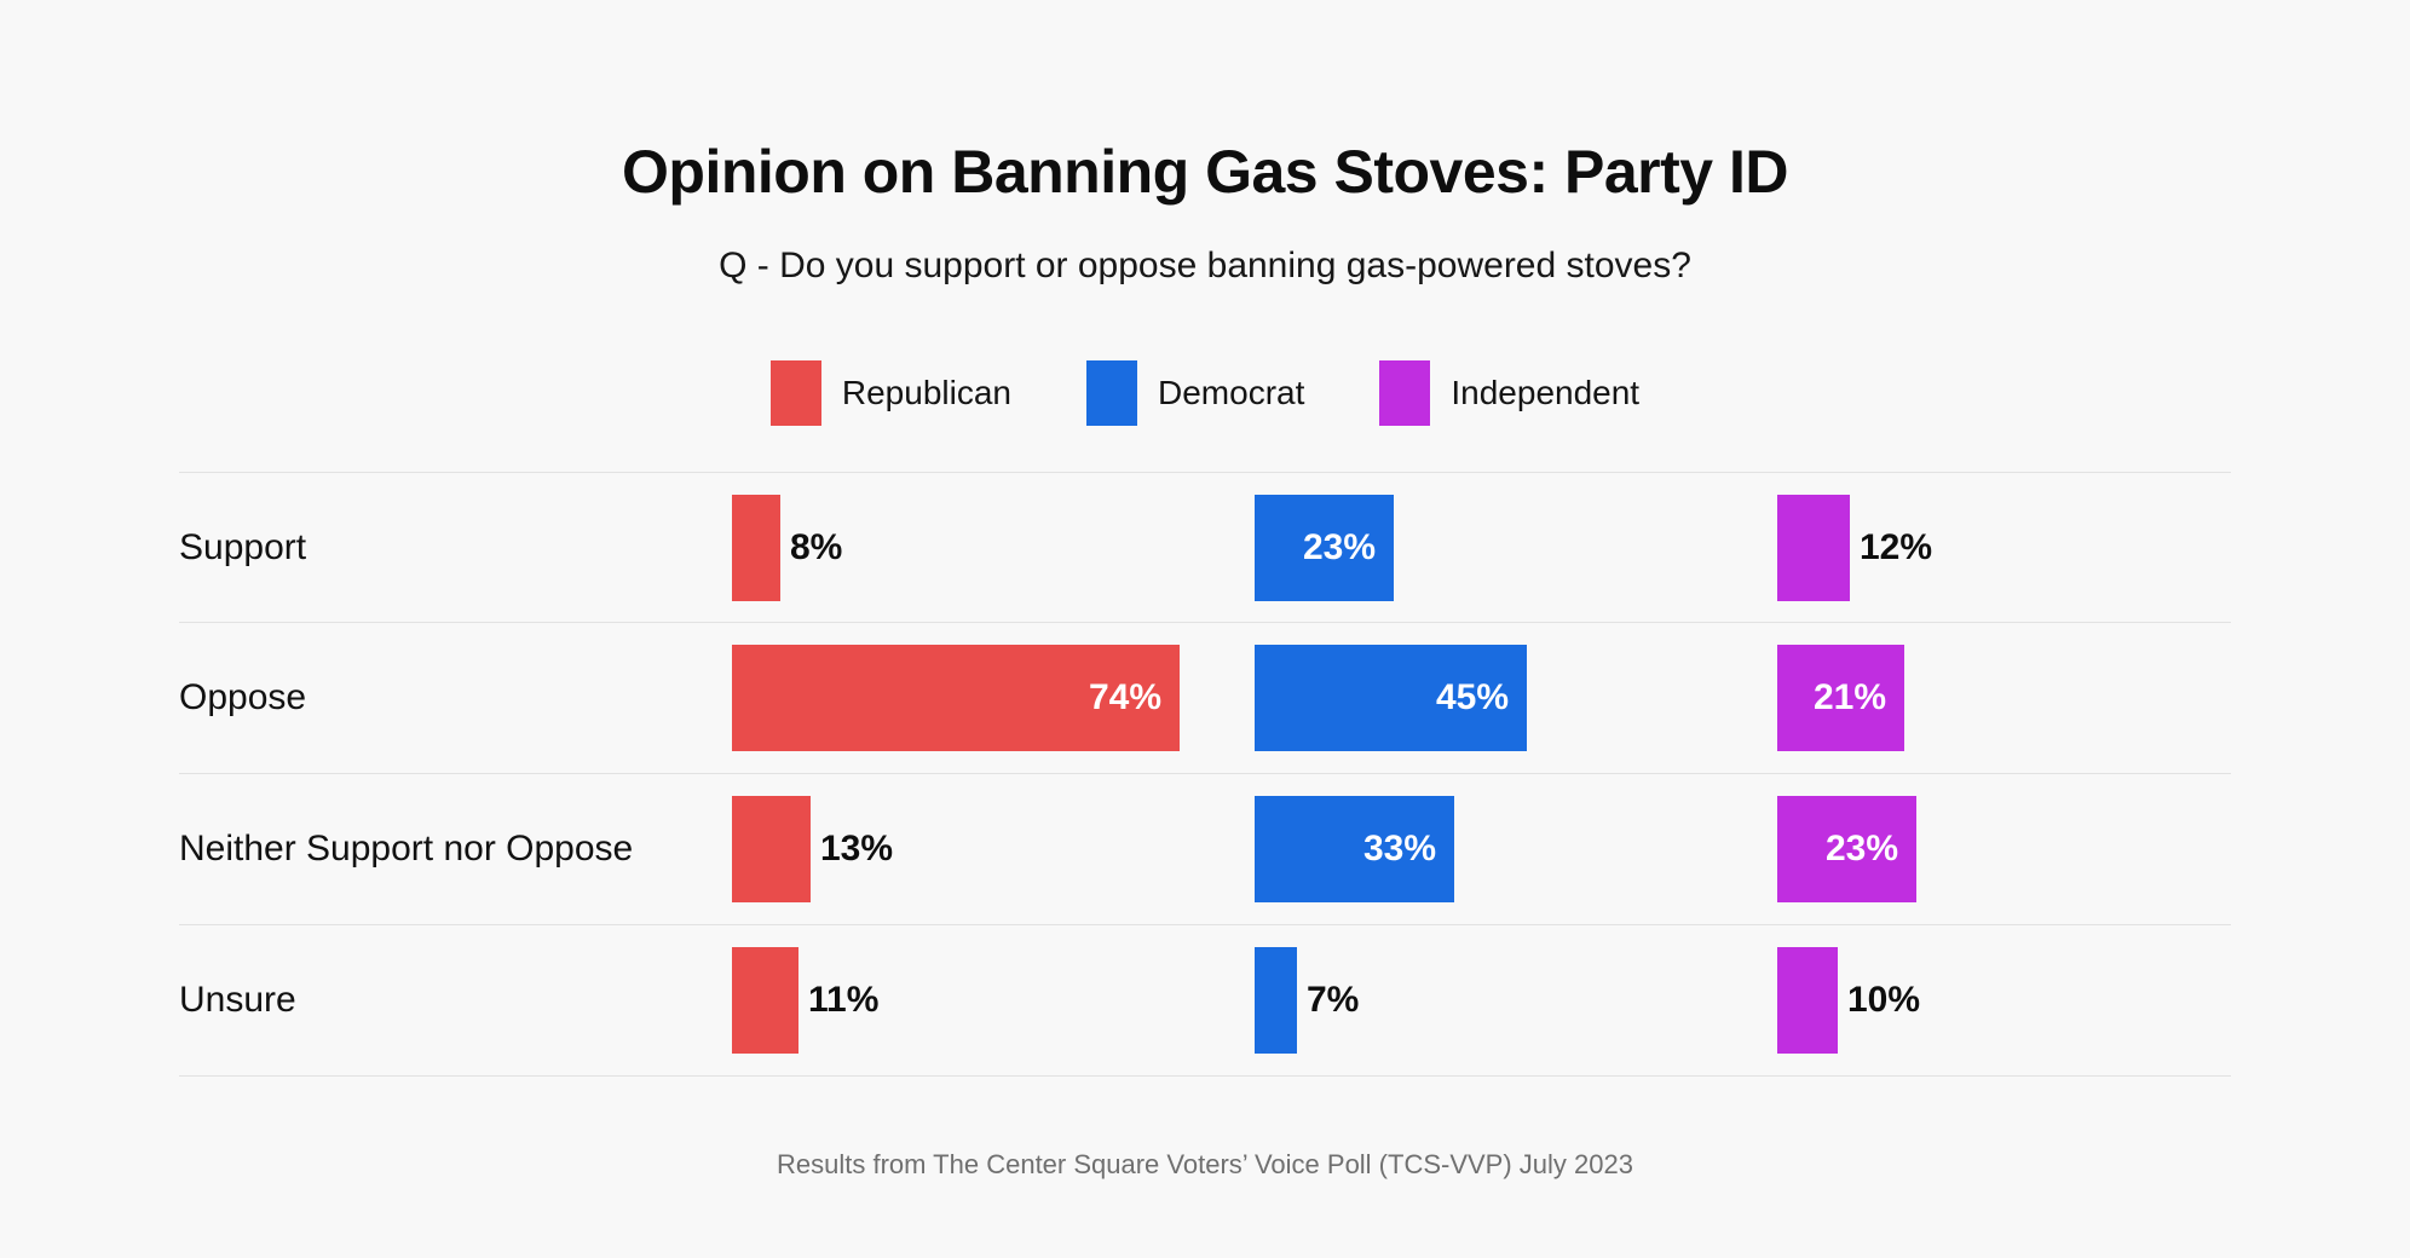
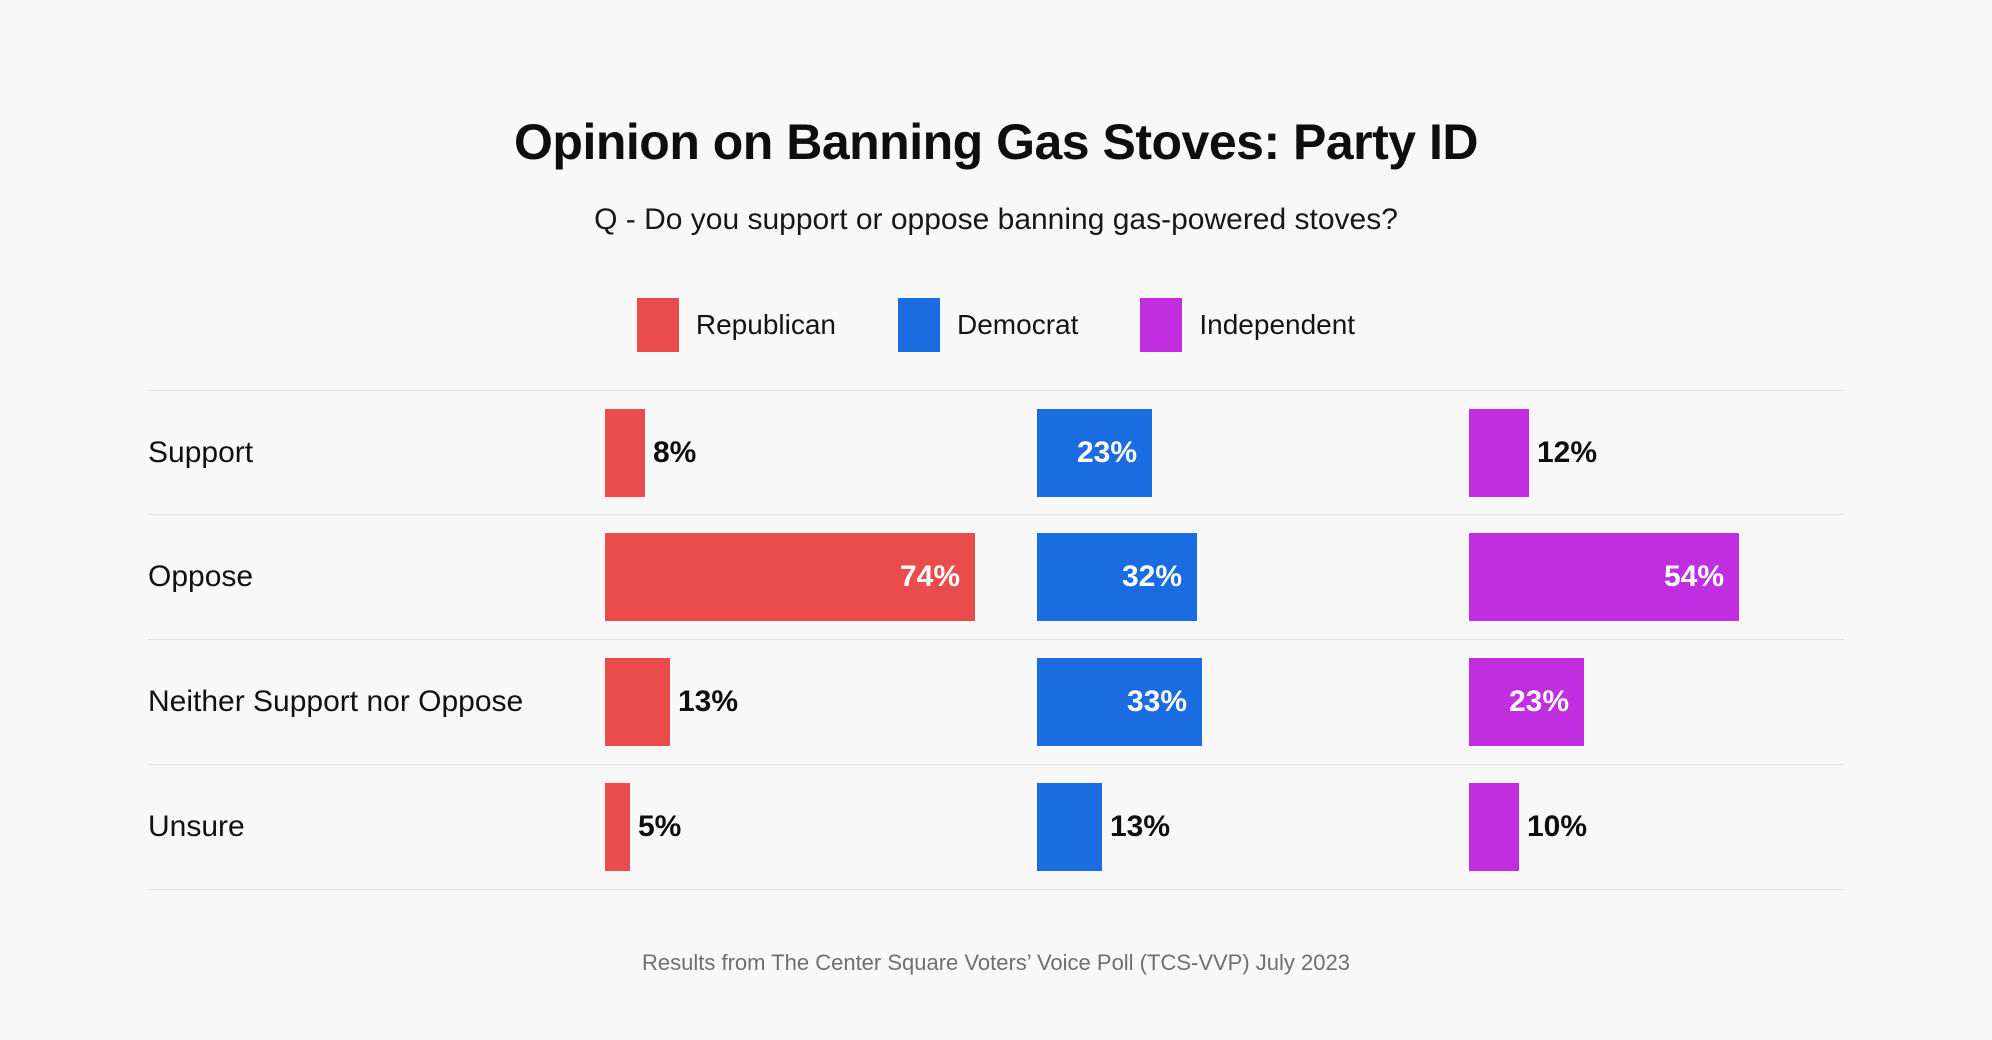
Democrat/Oppose: 45% -> 32%
Independent/Oppose: 21% -> 54%
Republican/Unsure: 11% -> 5%
Democrat/Unsure: 7% -> 13%
